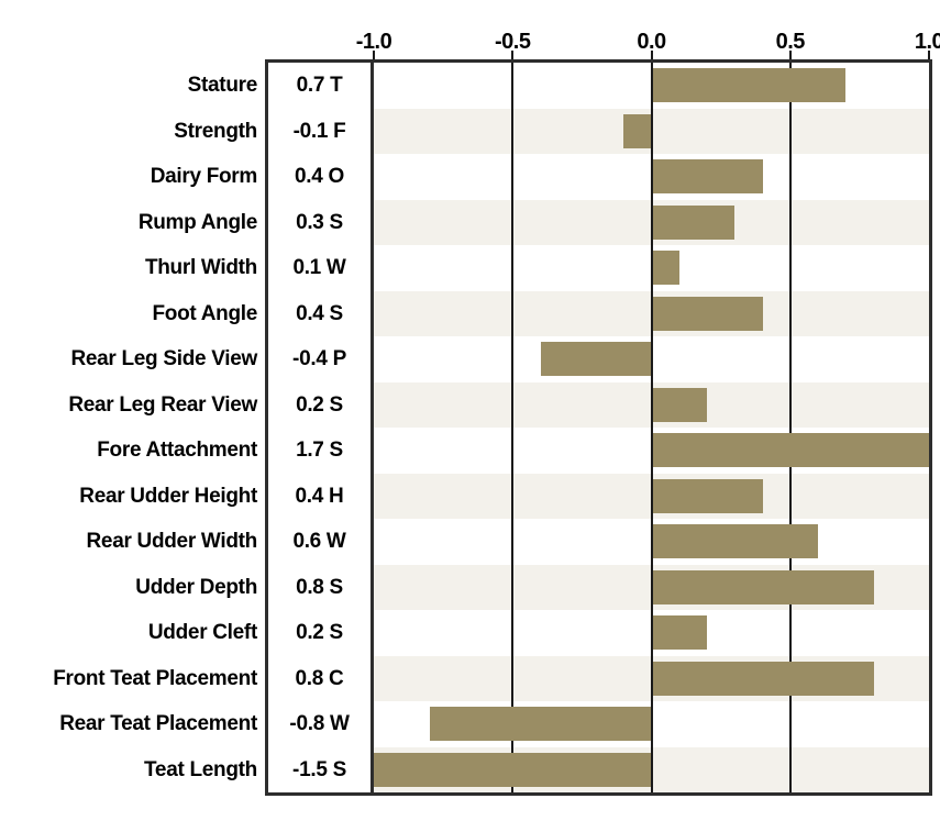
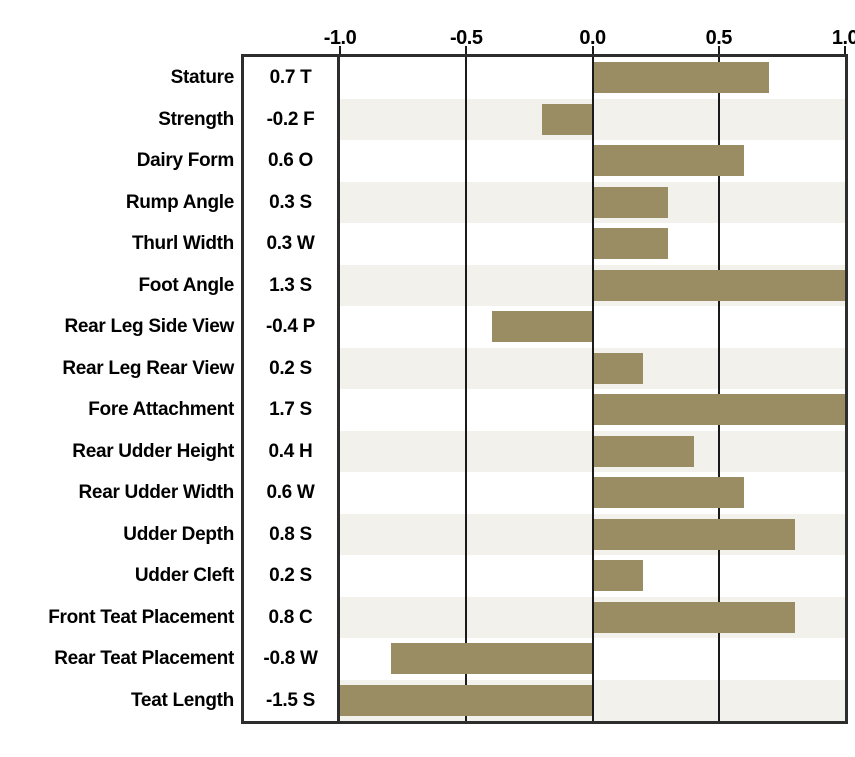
Strength: -0.1 -> -0.2
Dairy Form: 0.4 -> 0.6
Thurl Width: 0.1 -> 0.3
Foot Angle: 0.4 -> 1.3
